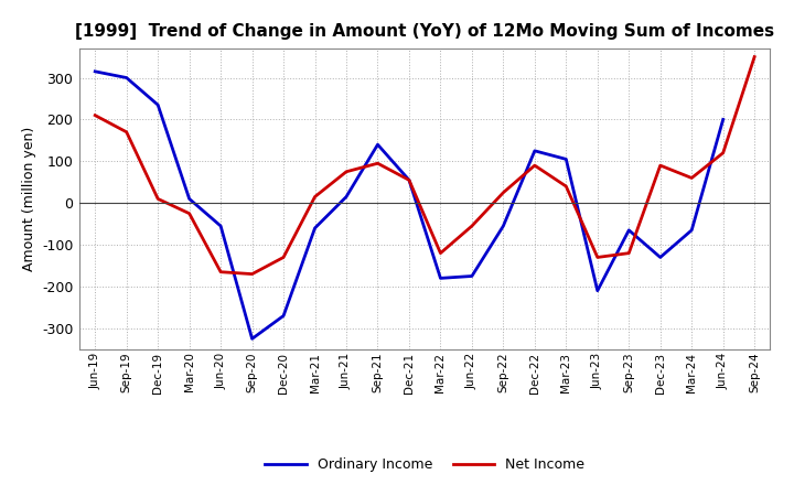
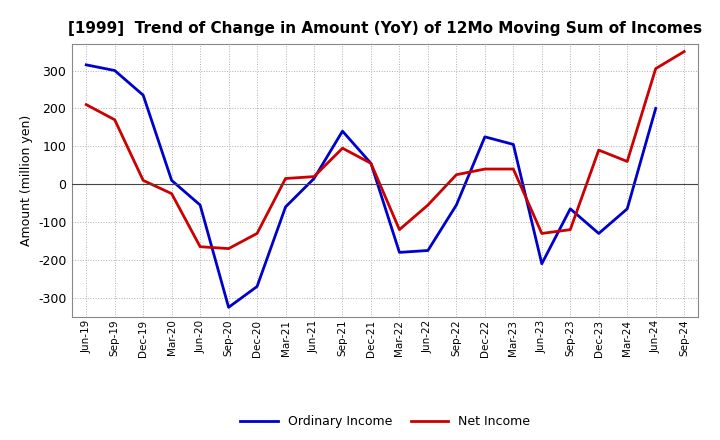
Net Income/Jun-21: 75 -> 20
Net Income/Dec-22: 90 -> 40
Net Income/Jun-24: 120 -> 305
